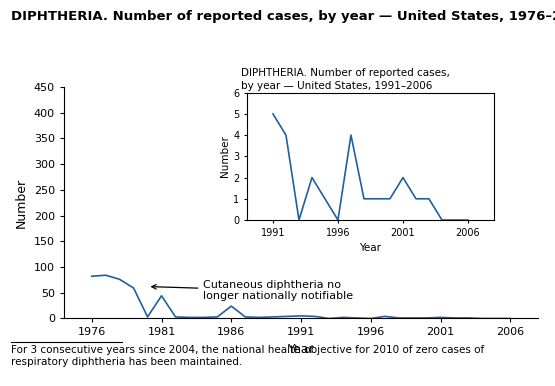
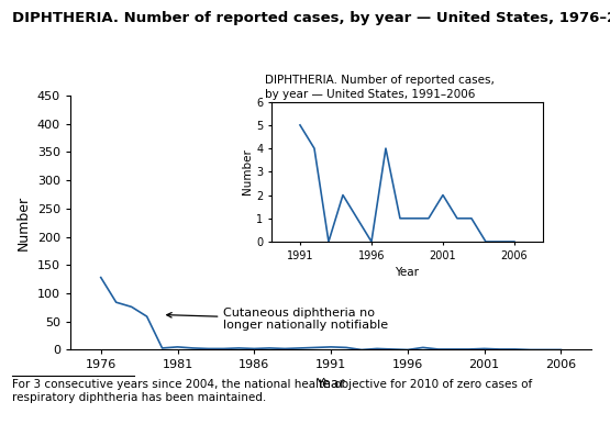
1976: 82 -> 128
1981: 44 -> 5
1986: 24 -> 2
